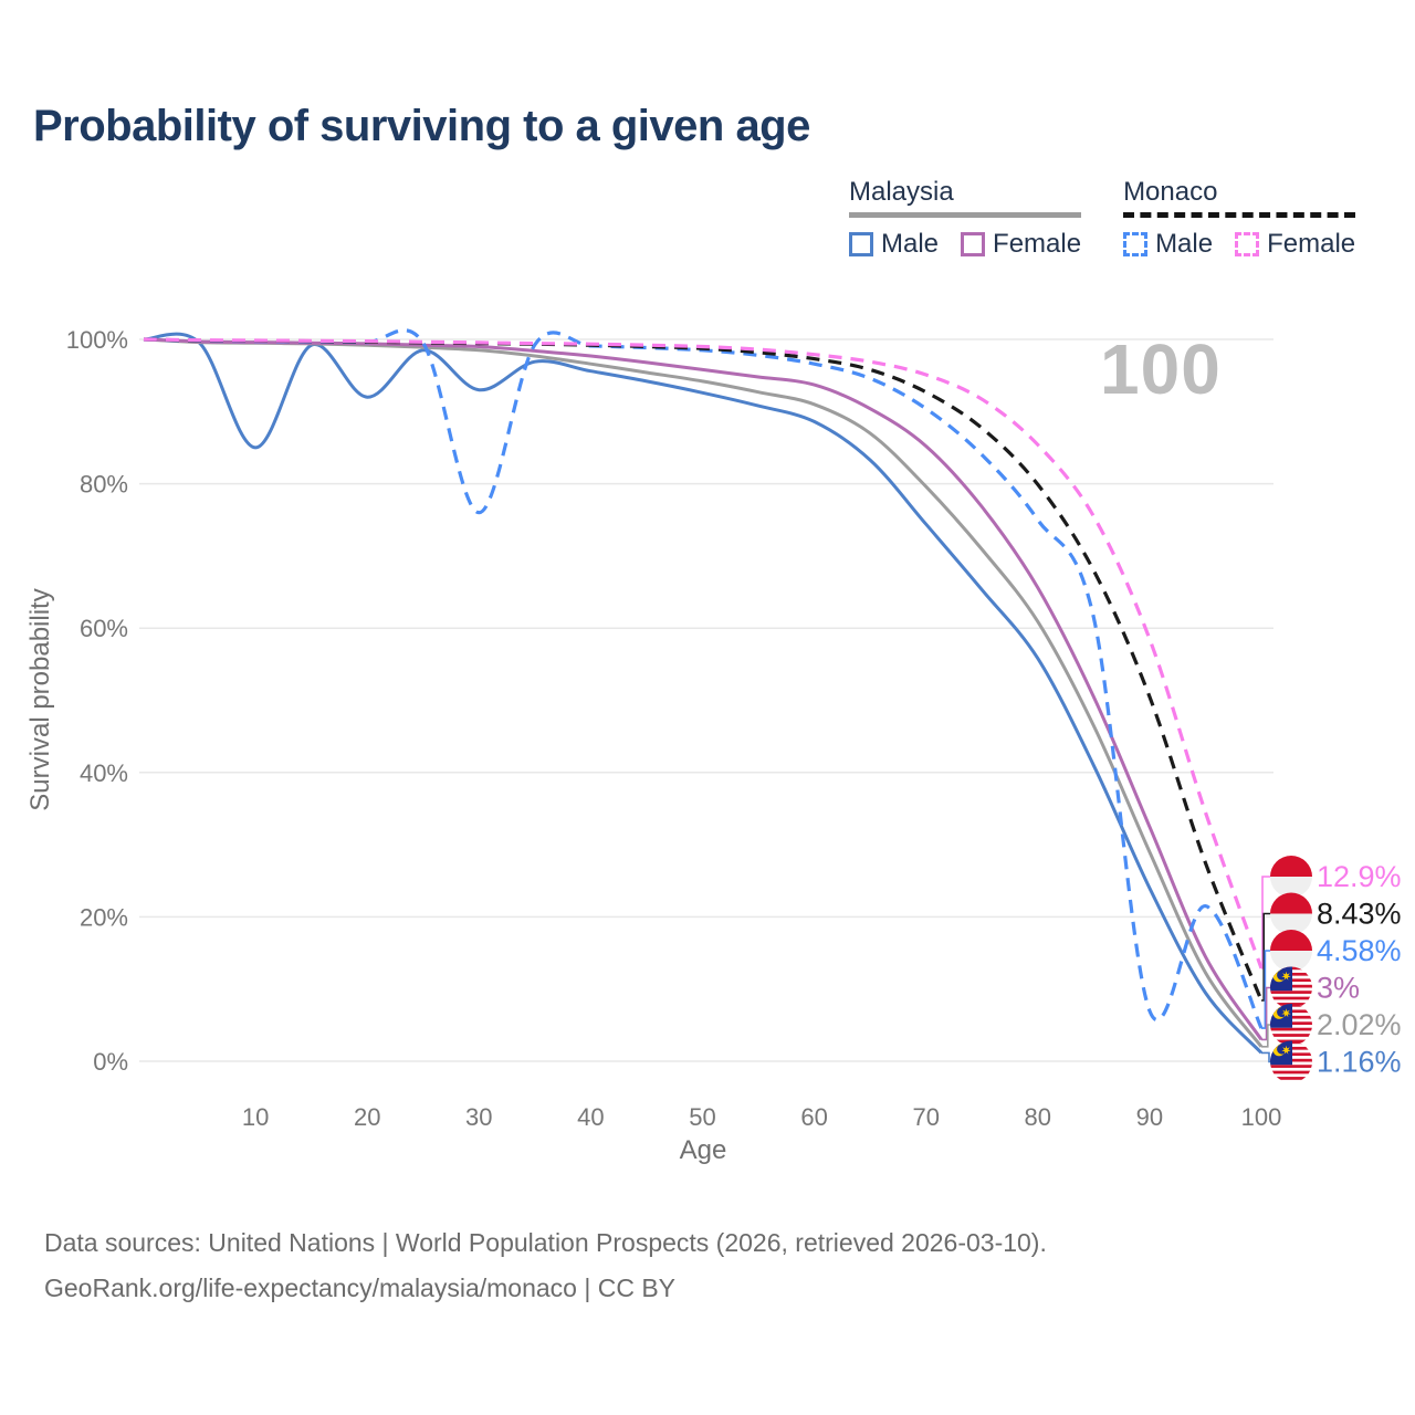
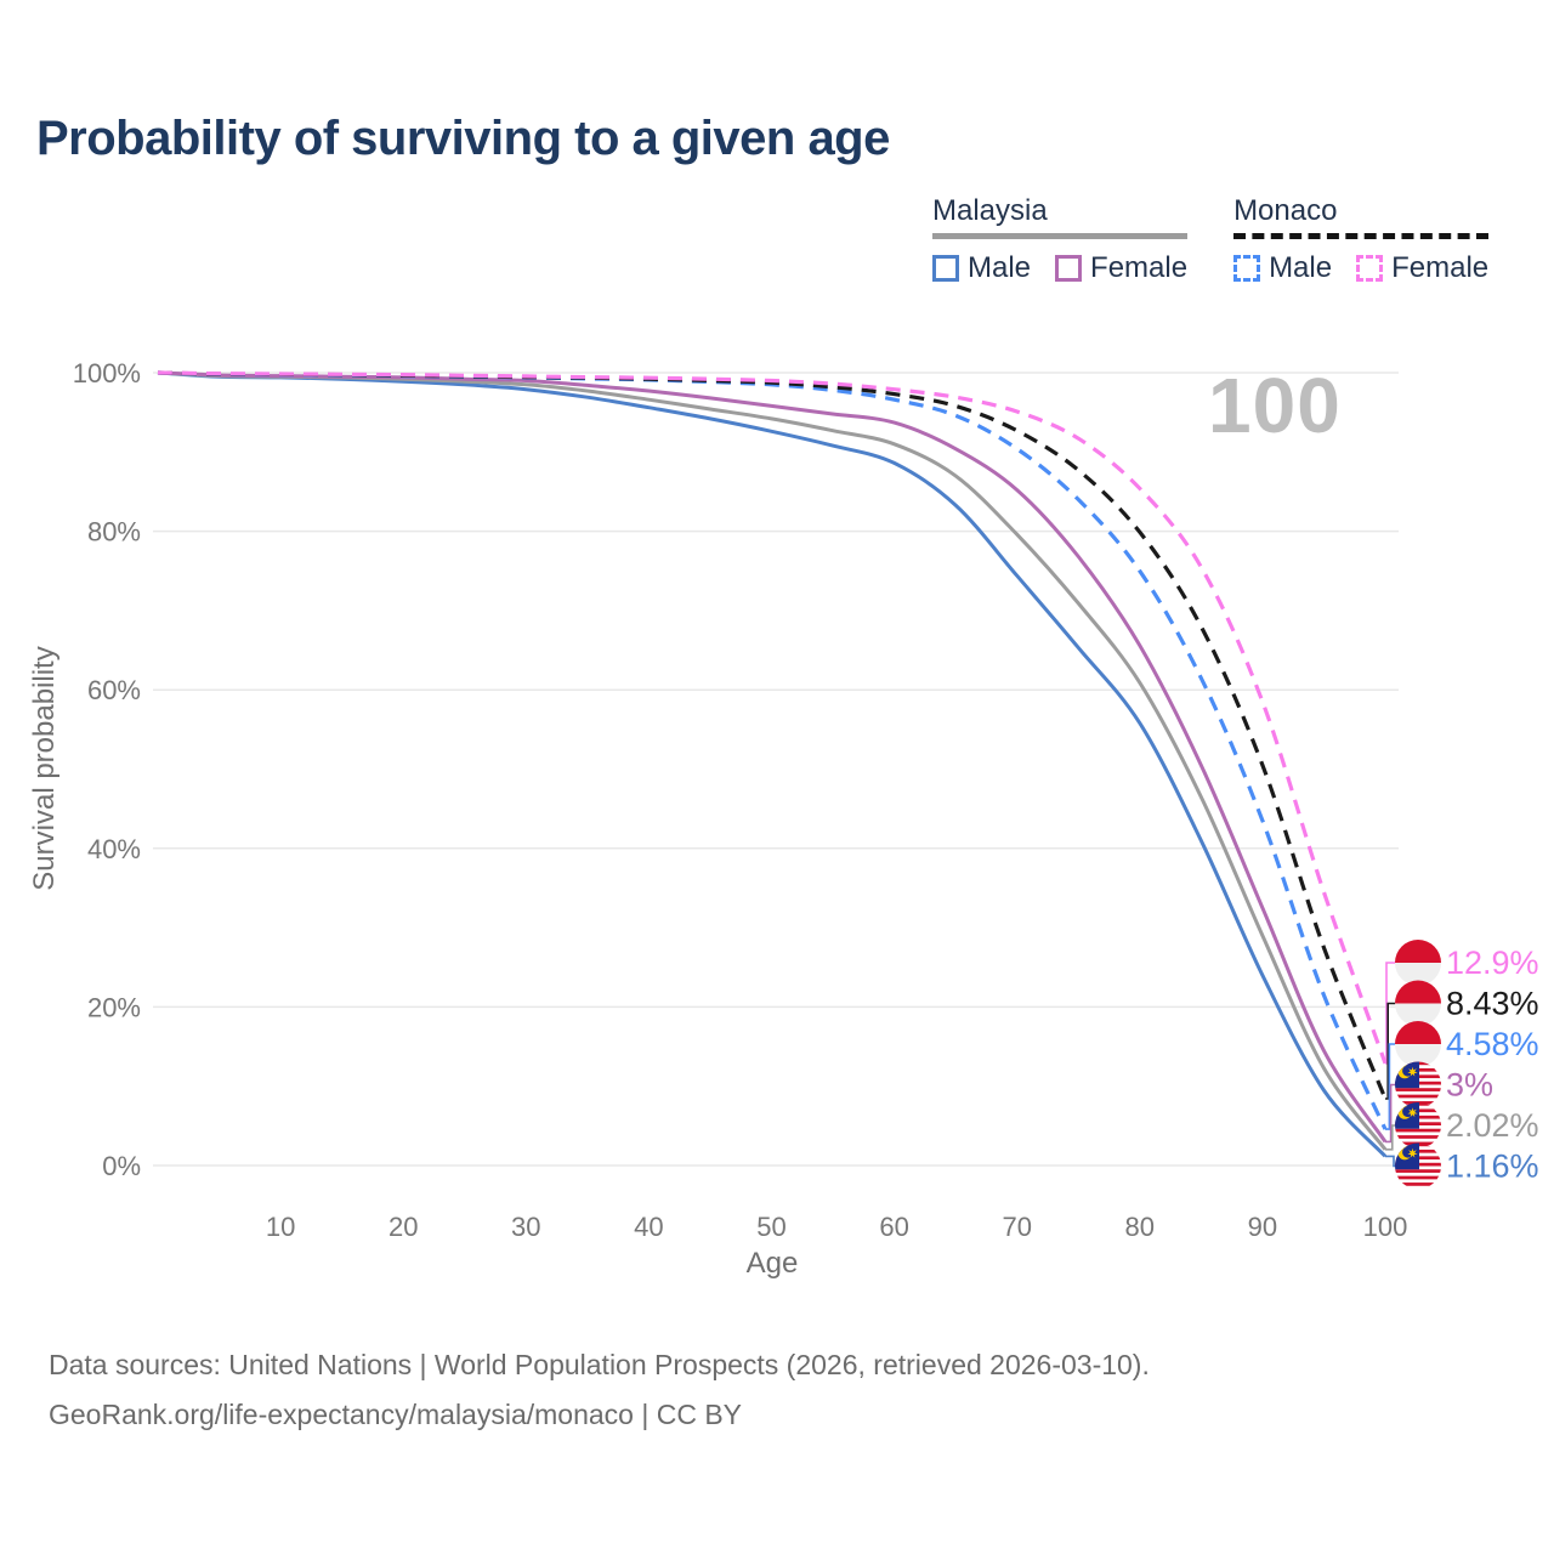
Malaysia Male/10: 85% -> 99%
Malaysia Male/20: 92% -> 99%
Malaysia Male/30: 93% -> 98%
Monaco Male/30: 76% -> 99%
Monaco Male/90: 7% -> 44%
